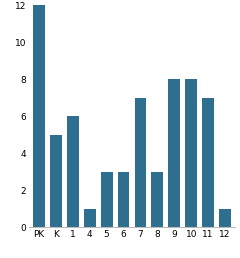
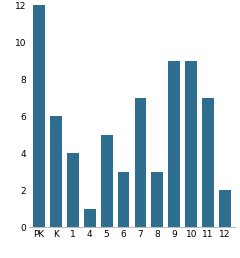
K: 5 -> 6
1: 6 -> 4
5: 3 -> 5
9: 8 -> 9
10: 8 -> 9
12: 1 -> 2
